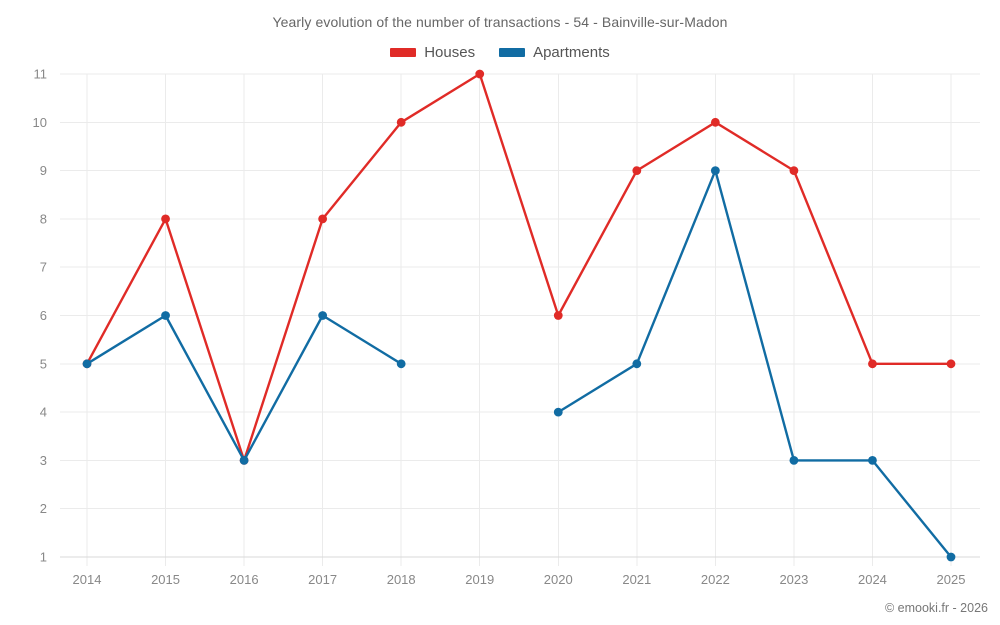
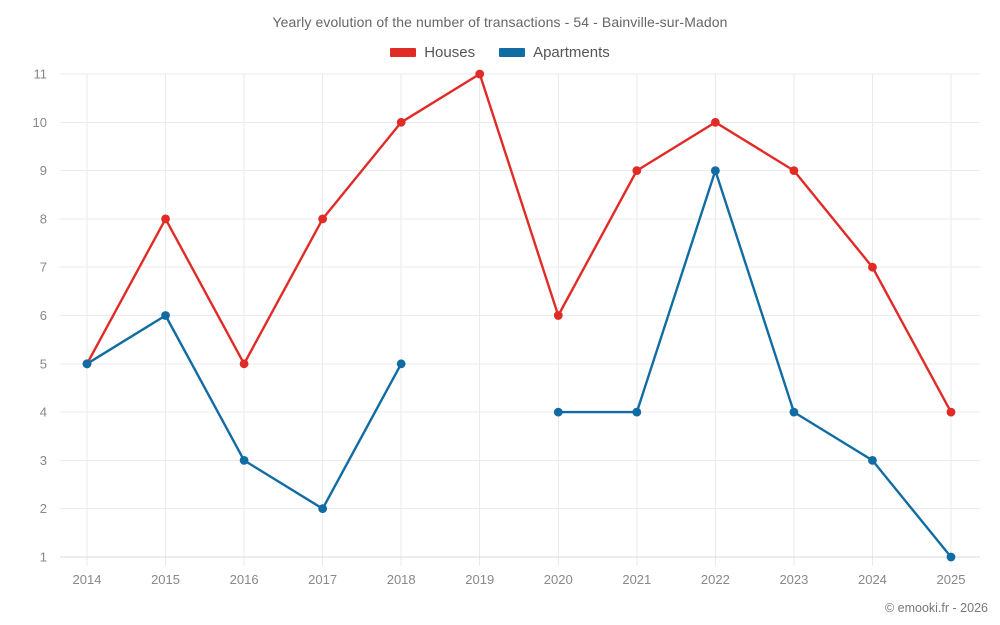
Houses/2016: 3 -> 5
Apartments/2017: 6 -> 2
Apartments/2021: 5 -> 4
Apartments/2023: 3 -> 4
Houses/2024: 5 -> 7
Houses/2025: 5 -> 4
